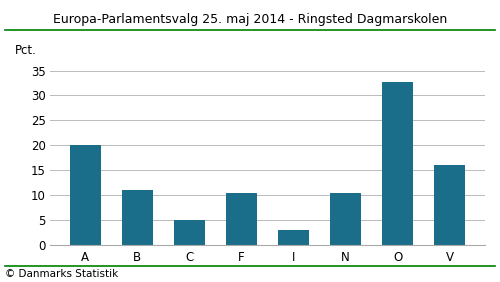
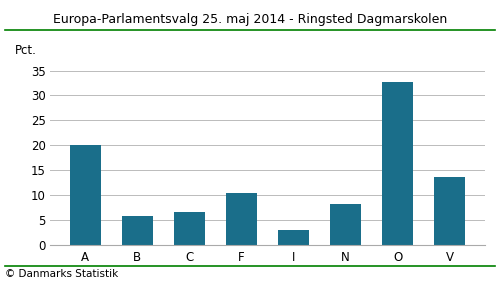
B: 11.0 -> 5.9
C: 5.0 -> 6.7
N: 10.5 -> 8.2
V: 16.0 -> 13.7
